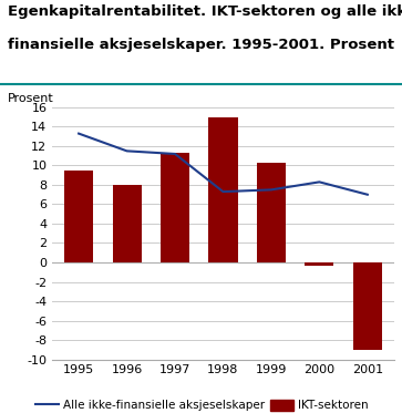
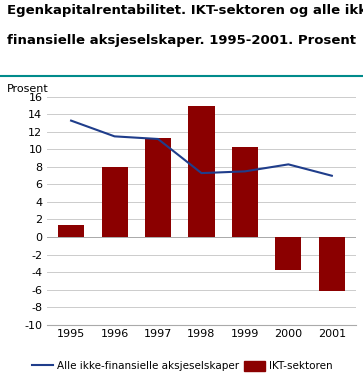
IKT-sektoren/1995: 9.5 -> 1.4
IKT-sektoren/2000: -0.3 -> -3.8
IKT-sektoren/2001: -9.0 -> -6.2
